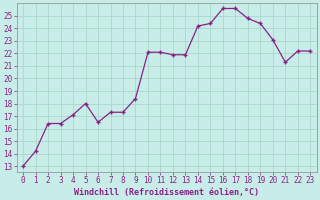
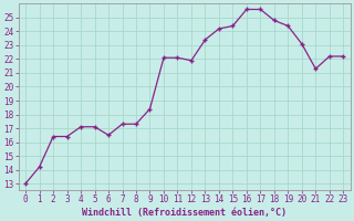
5: 18.0 -> 17.1
13: 21.9 -> 23.4
